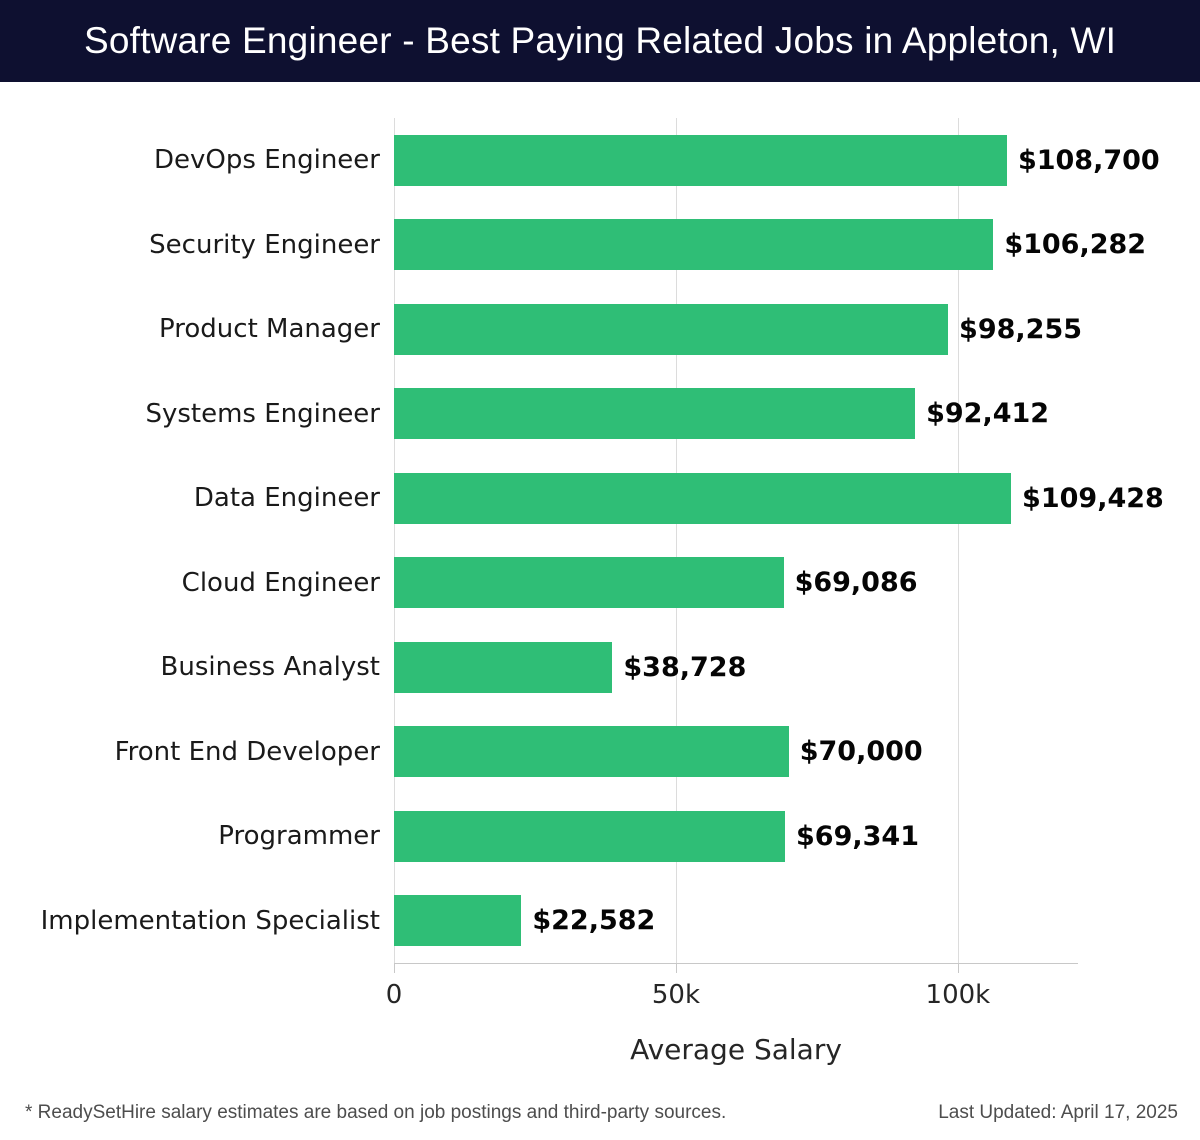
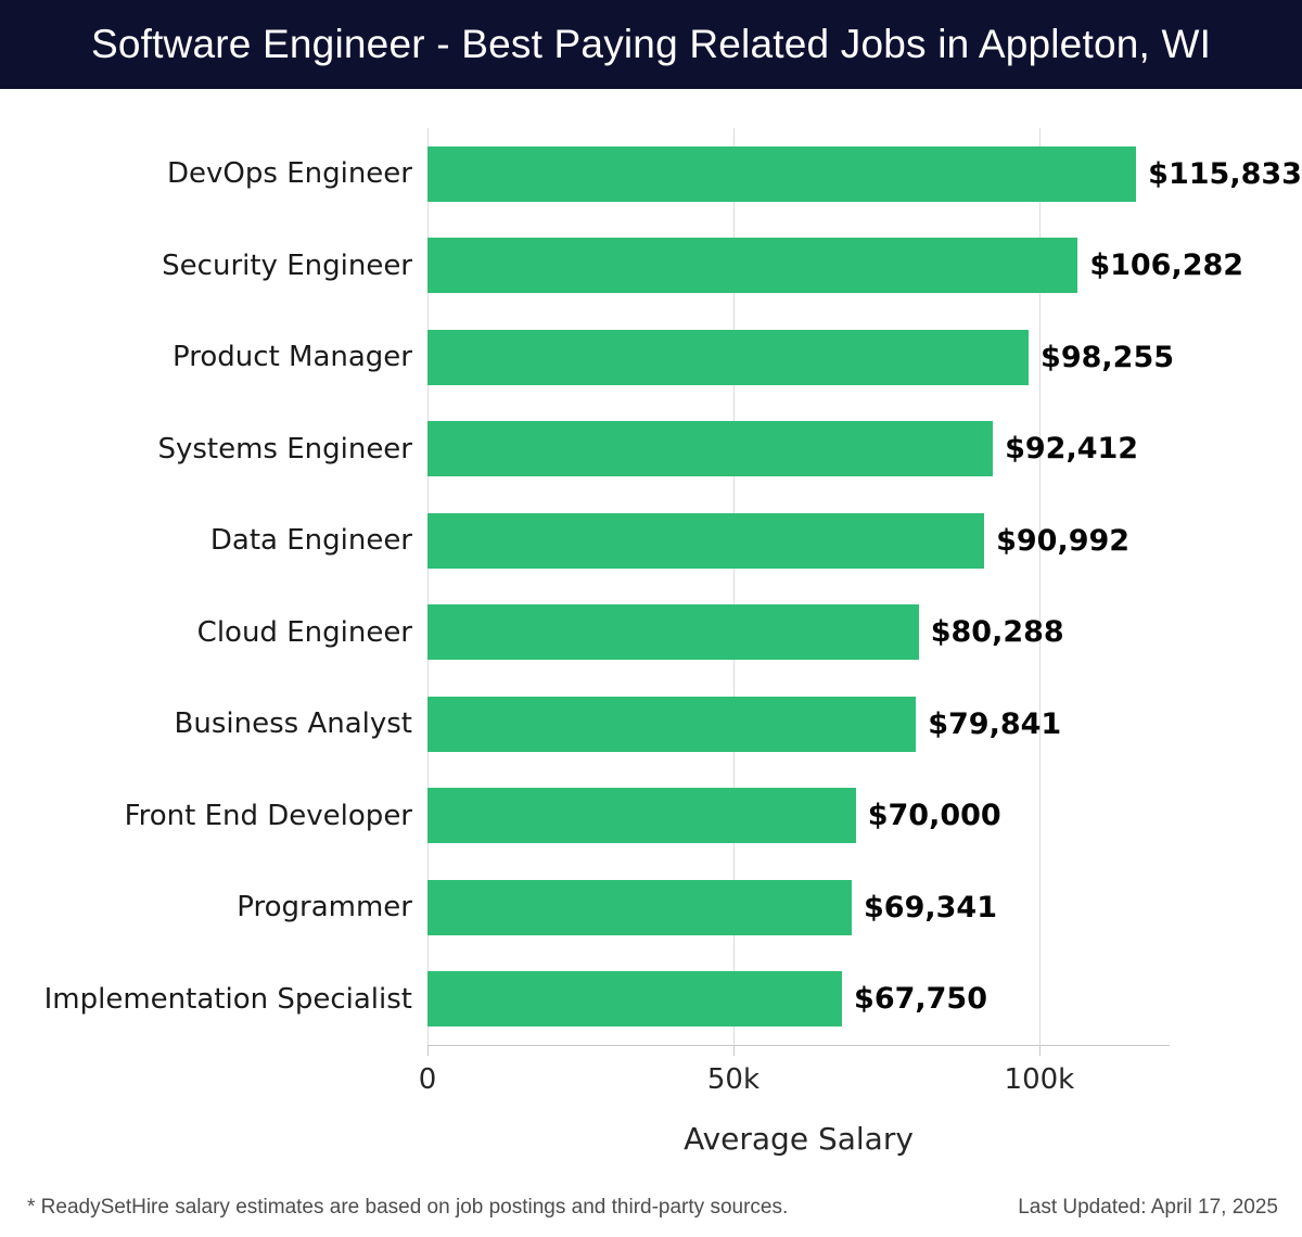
DevOps Engineer: $108,700 -> $115,833
Data Engineer: $109,428 -> $90,992
Cloud Engineer: $69,086 -> $80,288
Business Analyst: $38,728 -> $79,841
Implementation Specialist: $22,582 -> $67,750
